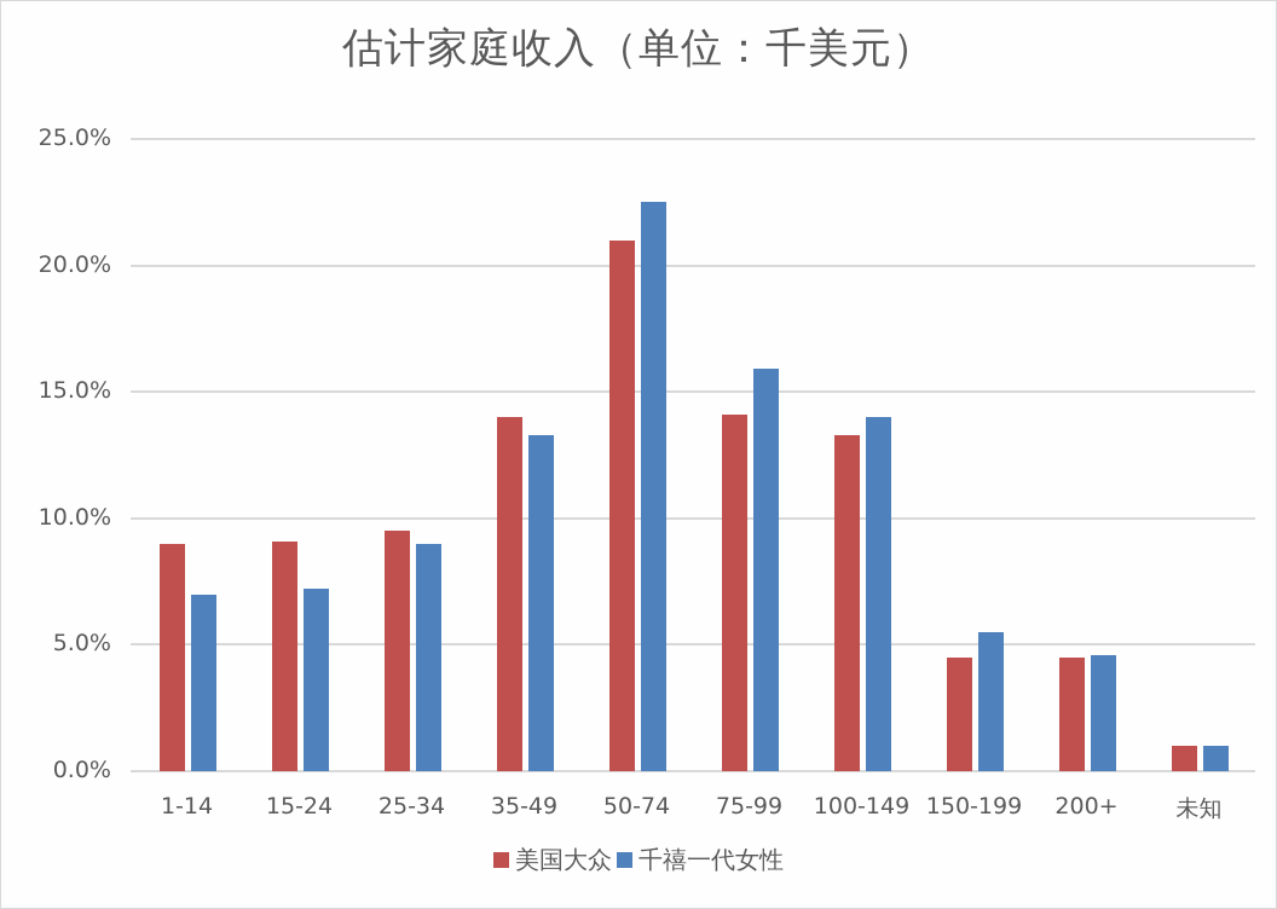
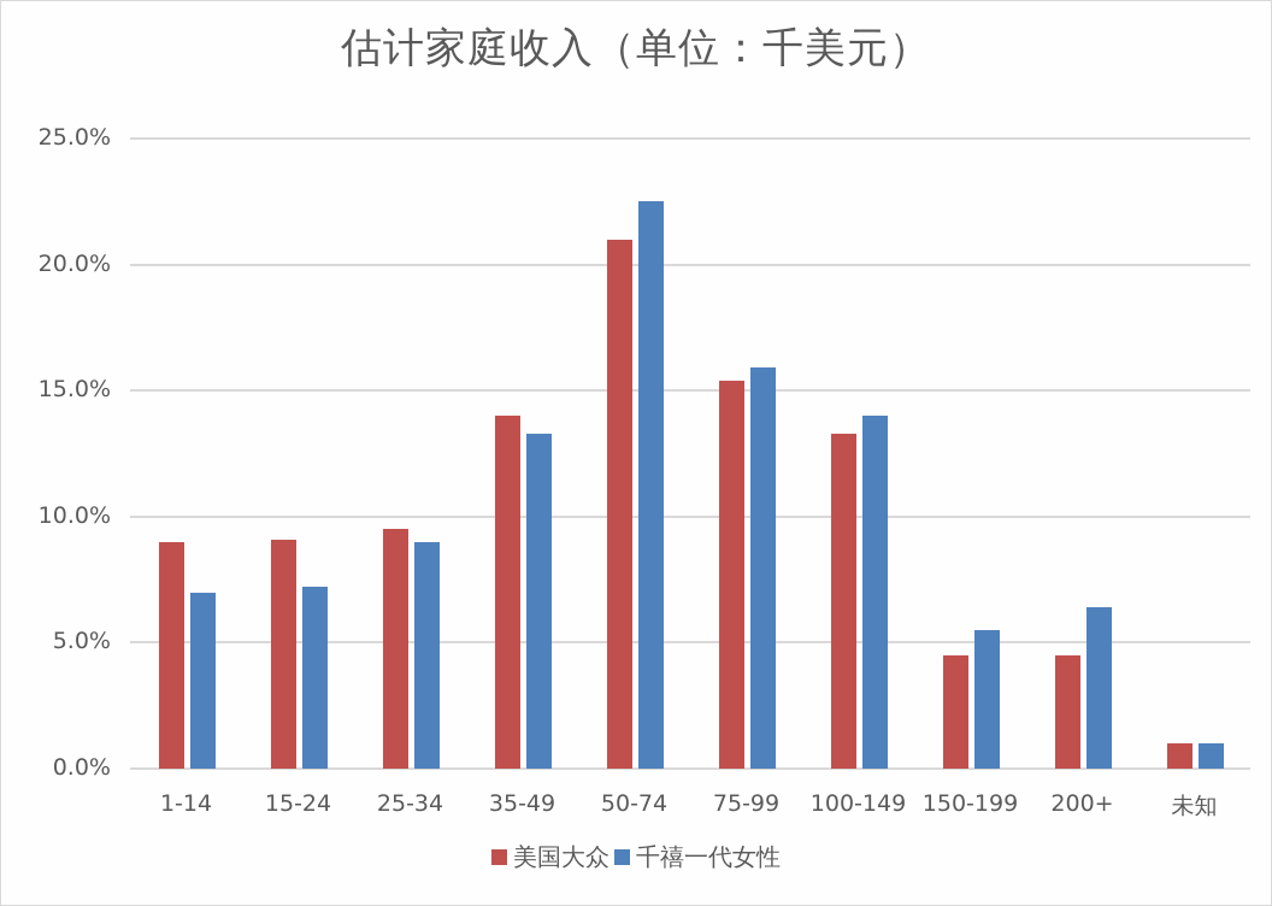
美国大众/75-99: 14.1% -> 15.4%
千禧一代女性/200+: 4.6% -> 6.4%
